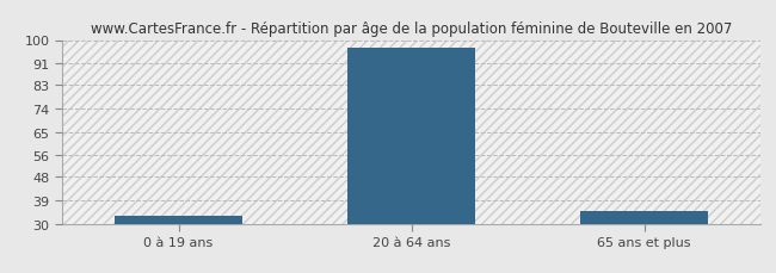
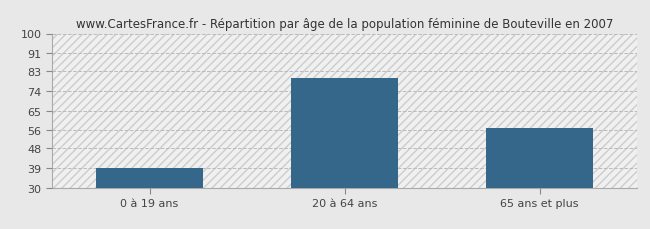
0 à 19 ans: 33 -> 39
20 à 64 ans: 97 -> 80
65 ans et plus: 35 -> 57
